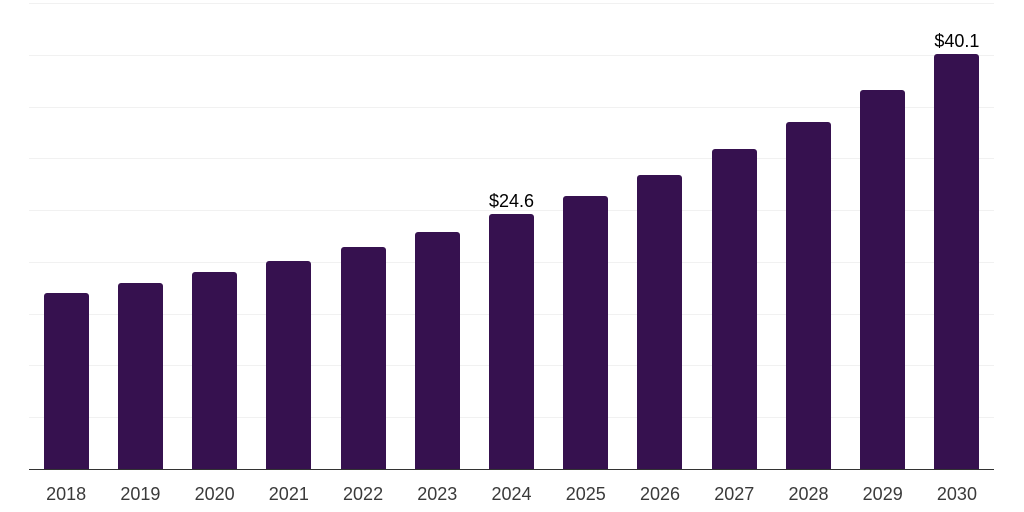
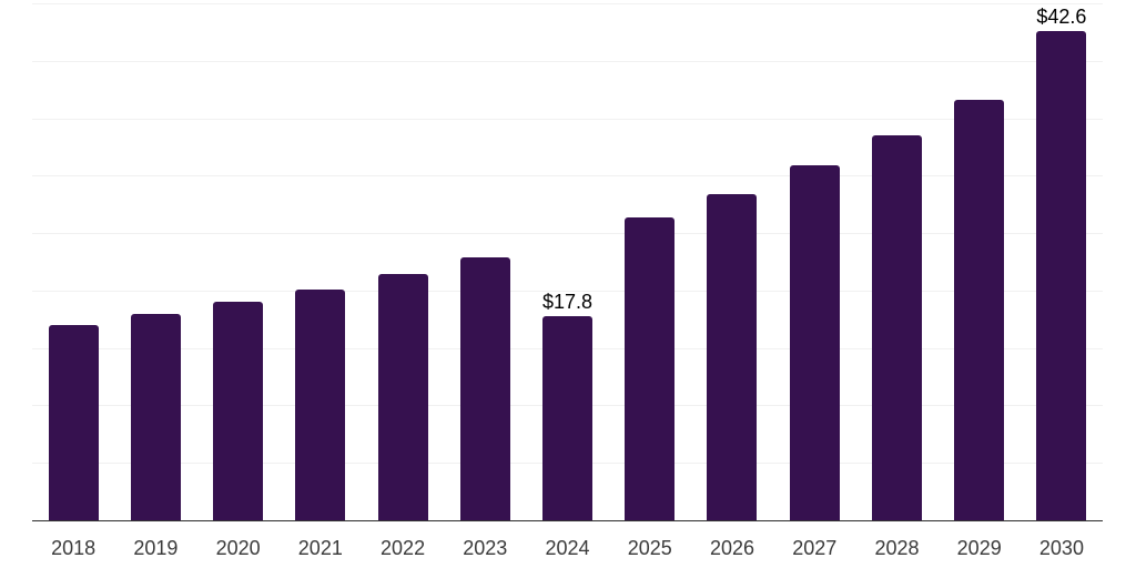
2024: $24.6 -> $17.8
2030: $40.1 -> $42.6
